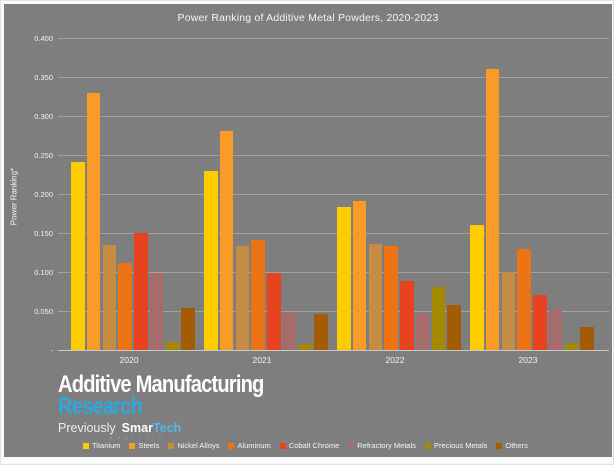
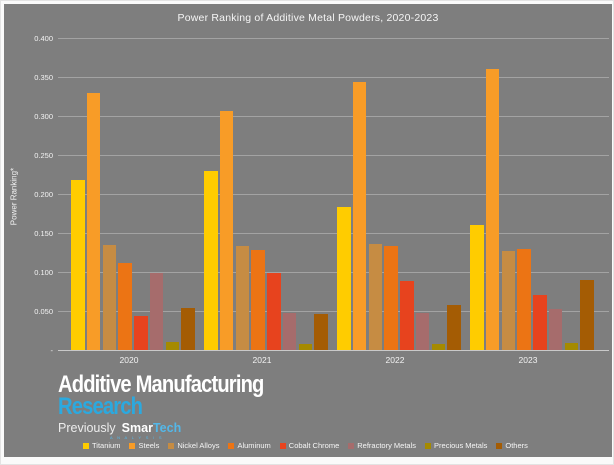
Titanium/2020: 0.24 -> 0.22
Cobalt Chrome/2020: 0.15 -> 0.04
Steels/2021: 0.28 -> 0.31
Aluminum/2021: 0.14 -> 0.13
Steels/2022: 0.19 -> 0.34
Precious Metals/2022: 0.08 -> 0.01
Nickel Alloys/2023: 0.10 -> 0.13
Others/2023: 0.03 -> 0.09
